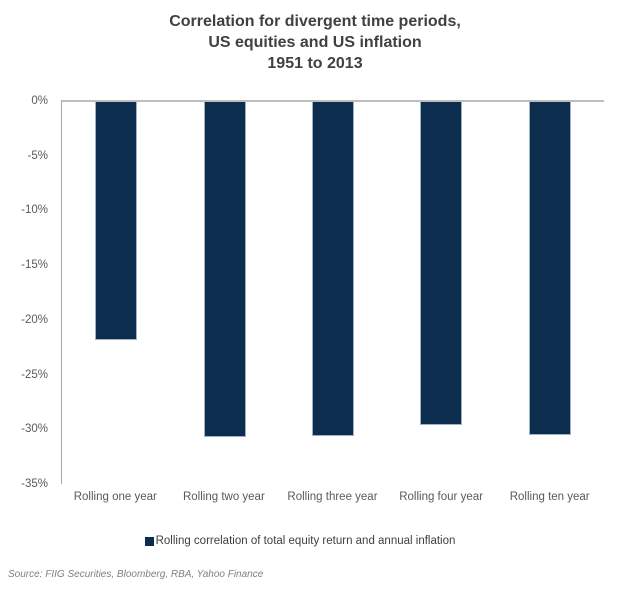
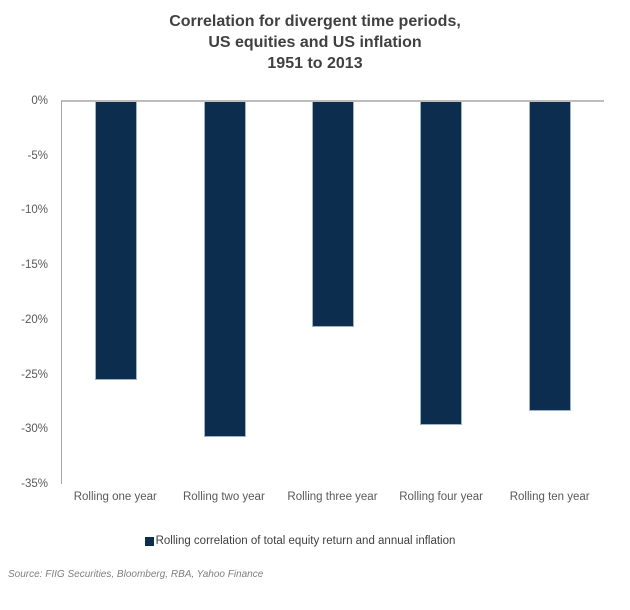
Rolling one year: -21.8% -> -25.5%
Rolling three year: -30.6% -> -20.6%
Rolling ten year: -30.5% -> -28.3%
